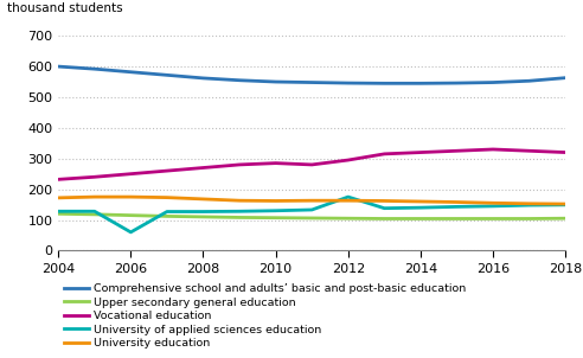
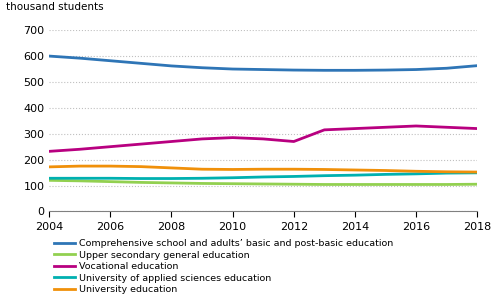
University of applied sciences education/2006: 60 -> 128
Vocational education/2012: 295 -> 270
University of applied sciences education/2012: 175 -> 135
